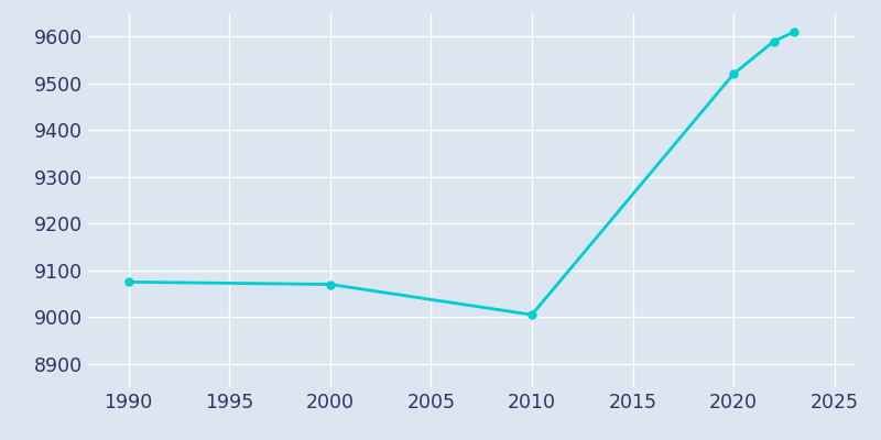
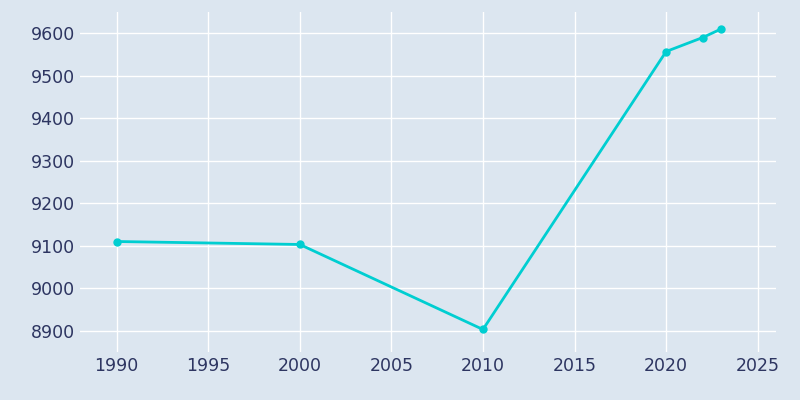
1990: 9075 -> 9110
2000: 9070 -> 9103
2010: 9005 -> 8903
2020: 9520 -> 9557
